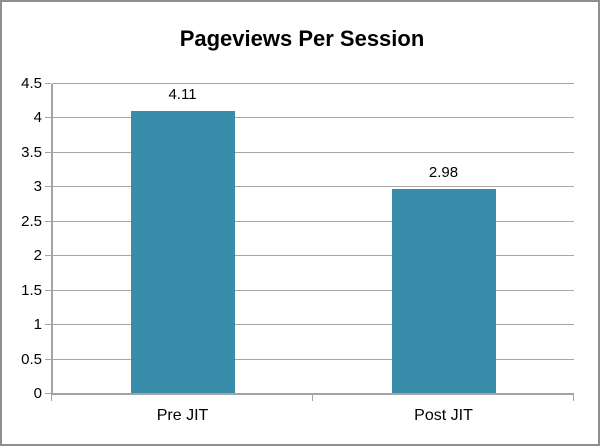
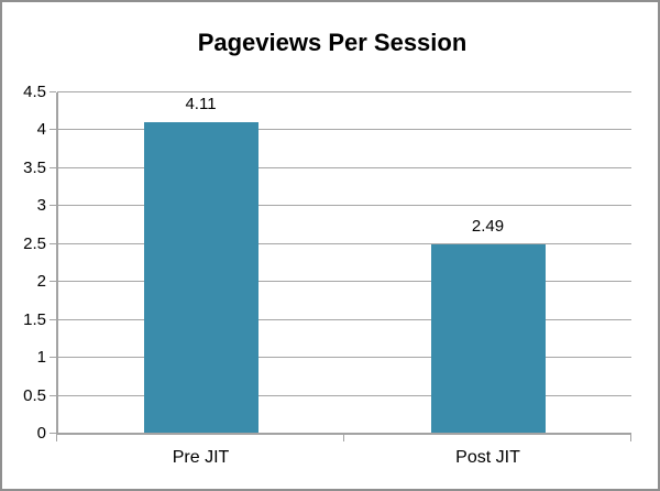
Post JIT: 2.98 -> 2.49
